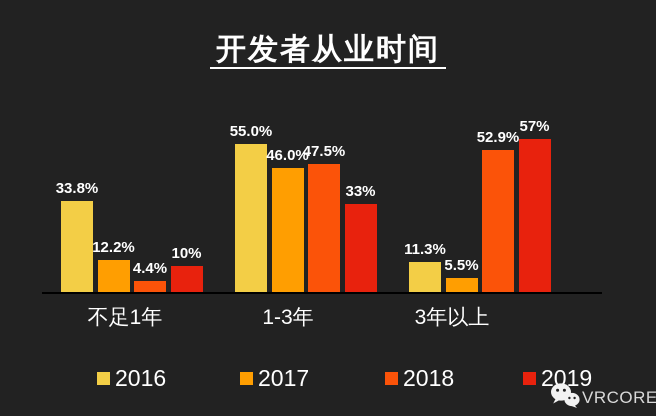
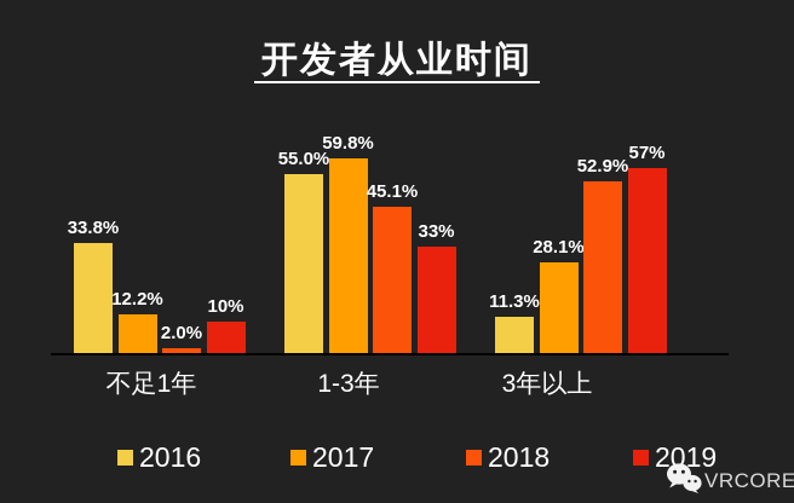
2018/不足1年: 4.4% -> 2.0%
2017/1-3年: 46.0% -> 59.8%
2018/1-3年: 47.5% -> 45.1%
2017/3年以上: 5.5% -> 28.1%
